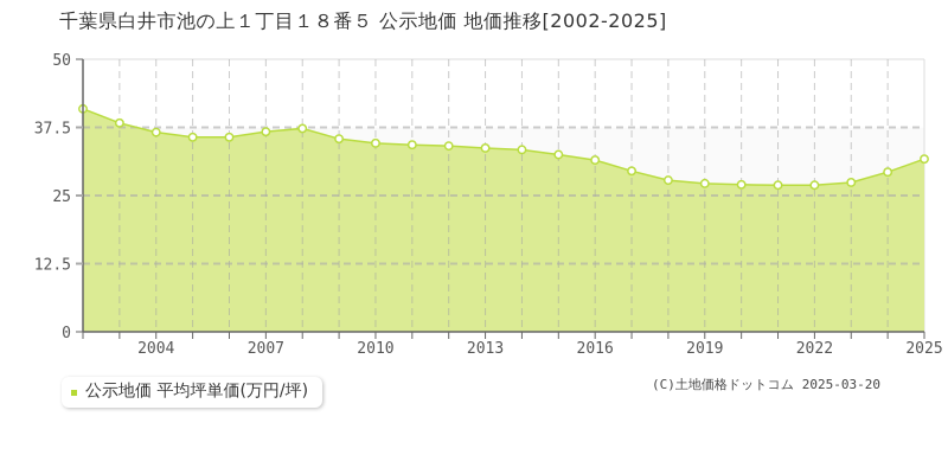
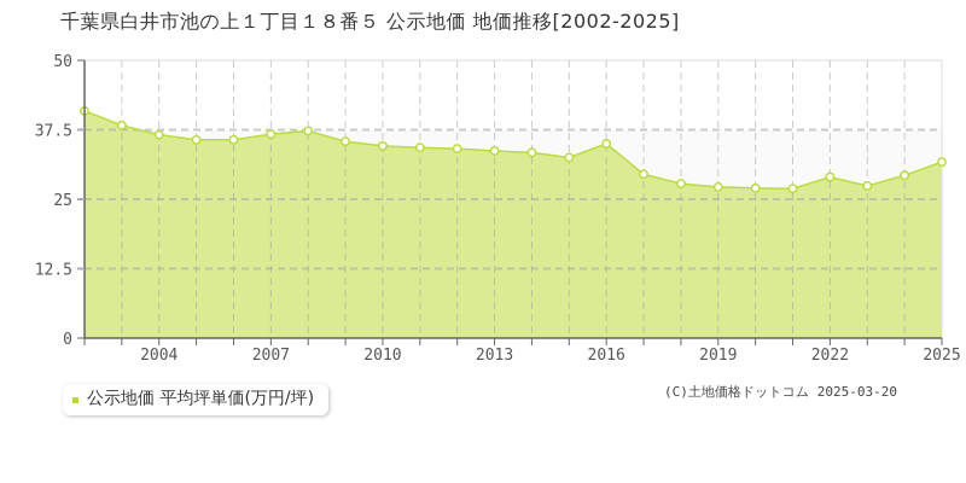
2016: 32 -> 35
2022: 27 -> 29
